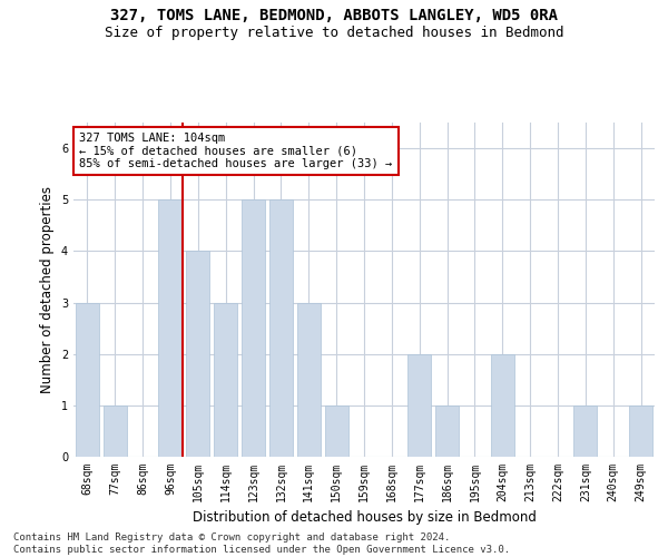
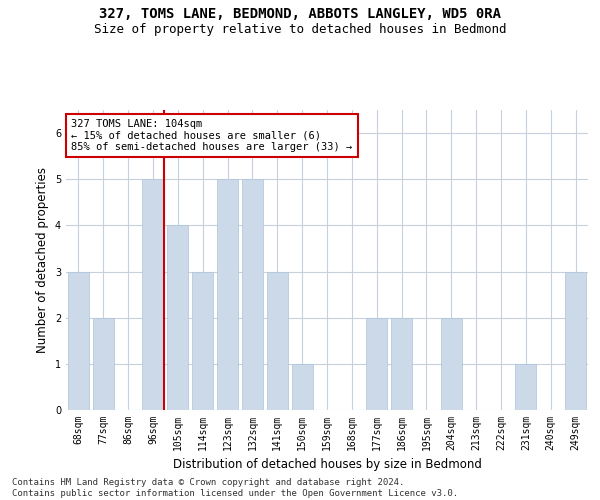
77sqm: 1 -> 2
186sqm: 1 -> 2
249sqm: 1 -> 3
